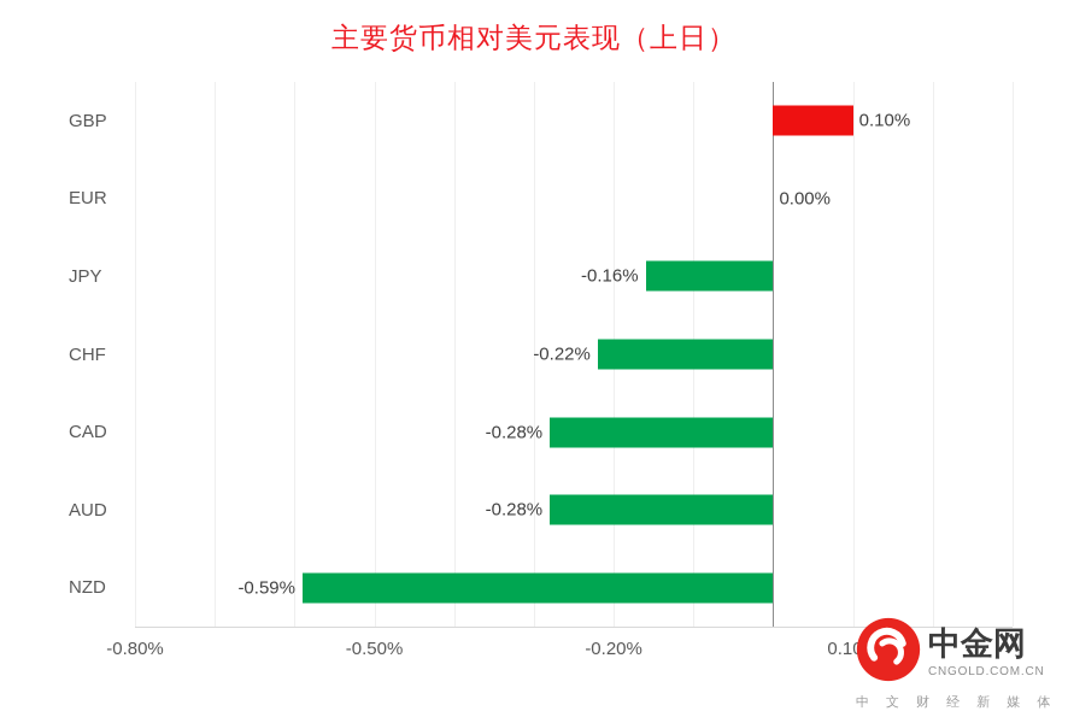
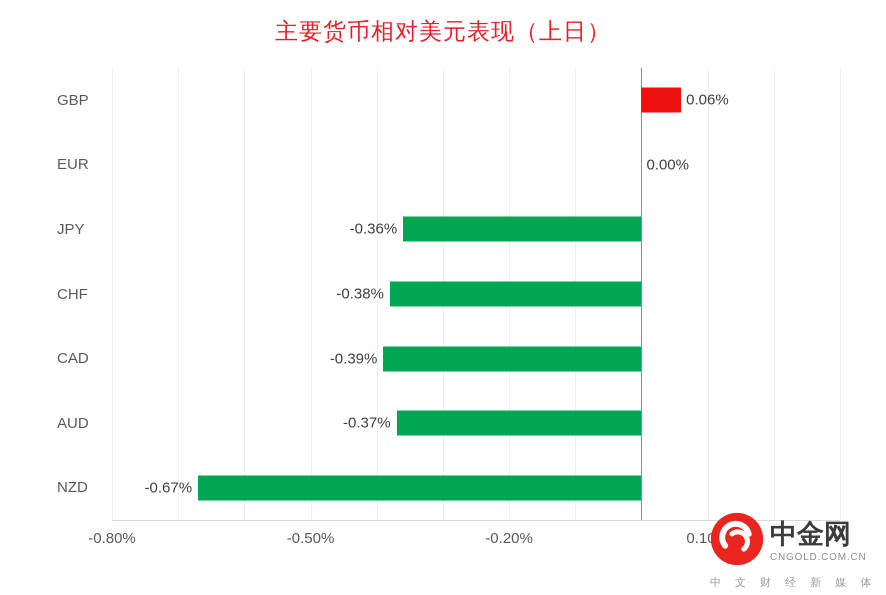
GBP: 0.10% -> 0.06%
JPY: -0.16% -> -0.36%
CHF: -0.22% -> -0.38%
CAD: -0.28% -> -0.39%
AUD: -0.28% -> -0.37%
NZD: -0.59% -> -0.67%
